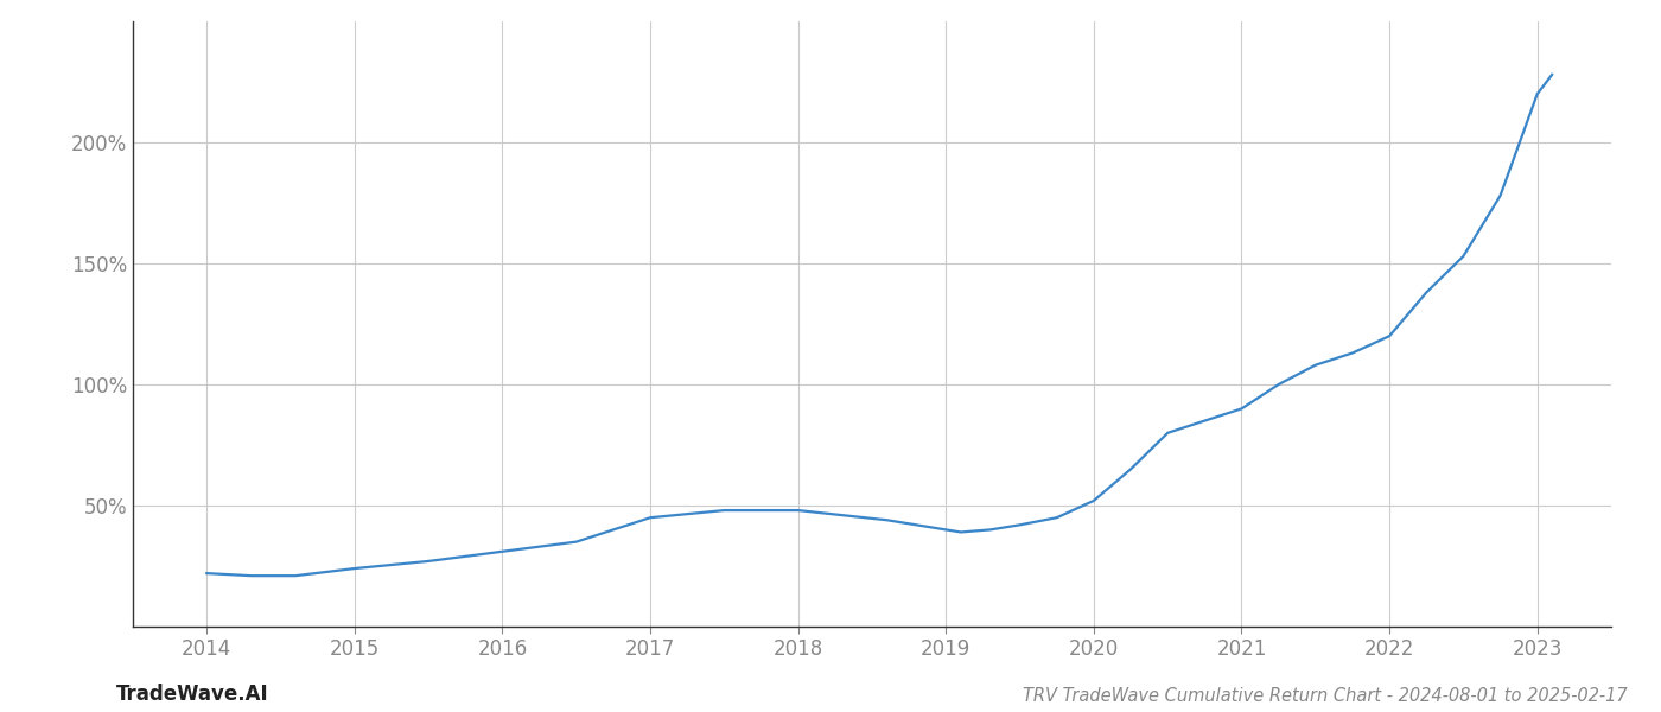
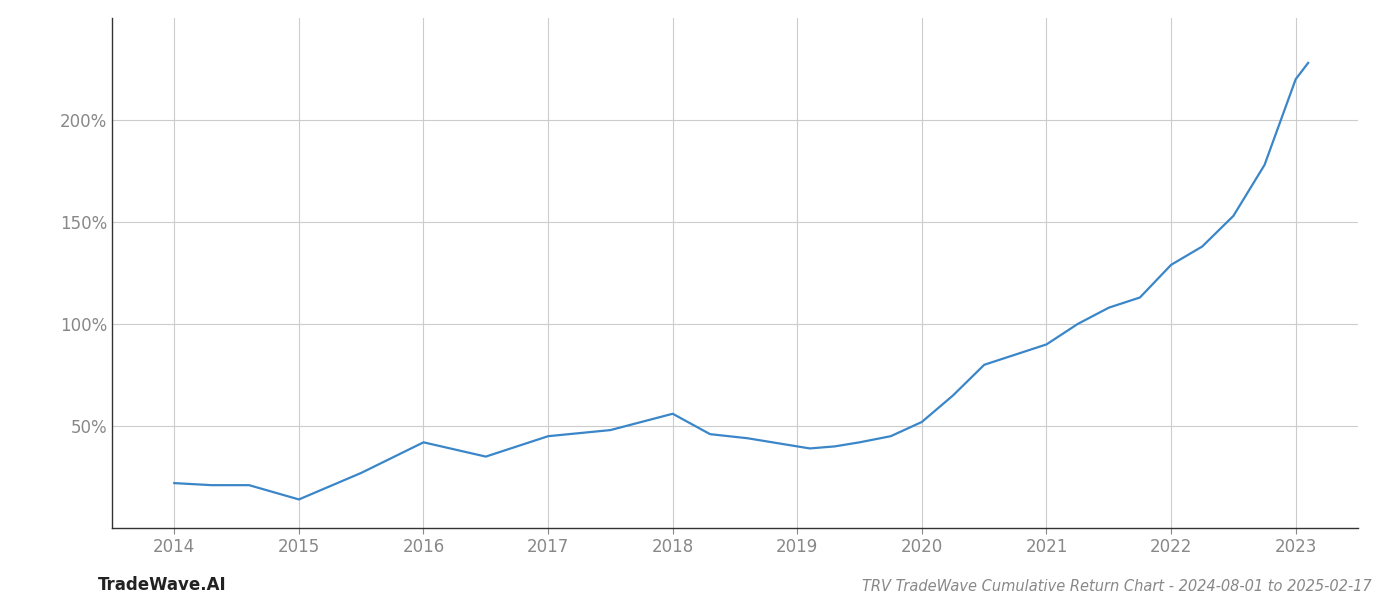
2015: 24% -> 14%
2016: 31% -> 42%
2018: 48% -> 56%
2022: 120% -> 129%
